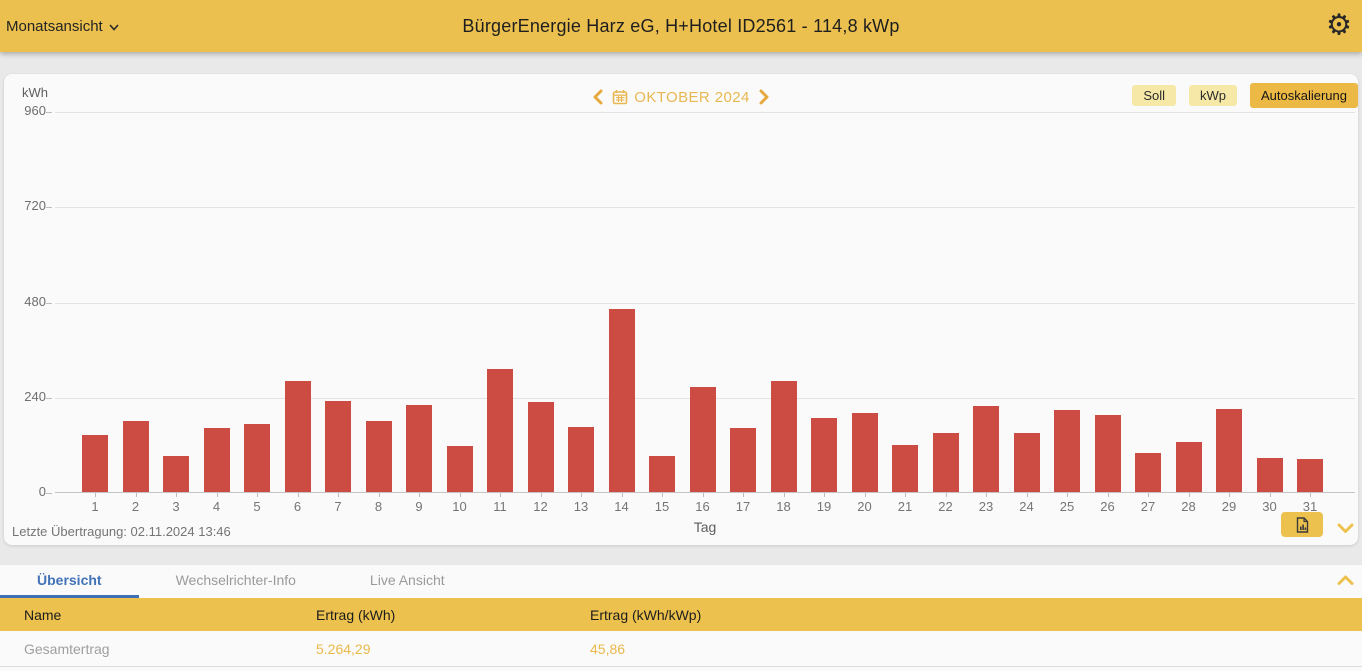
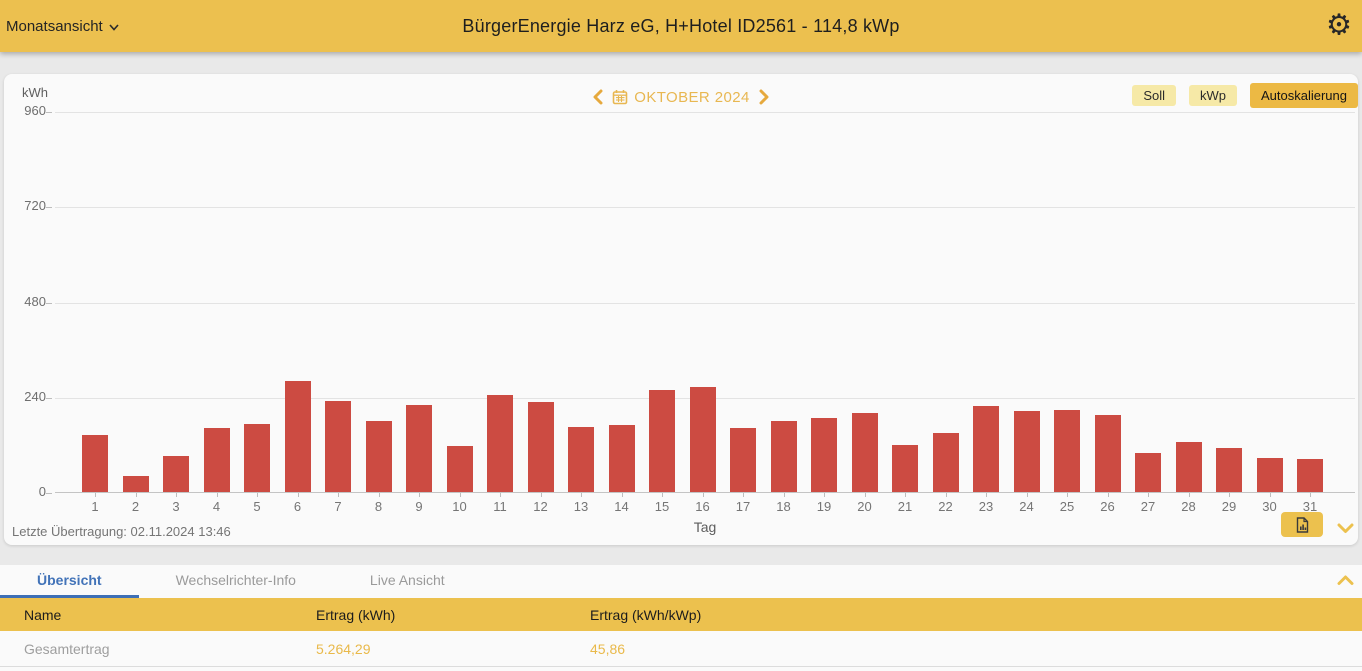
2: 180 -> 40
11: 310 -> 240
14: 460 -> 170
15: 90 -> 260
18: 280 -> 180
24: 150 -> 200
29: 210 -> 110
